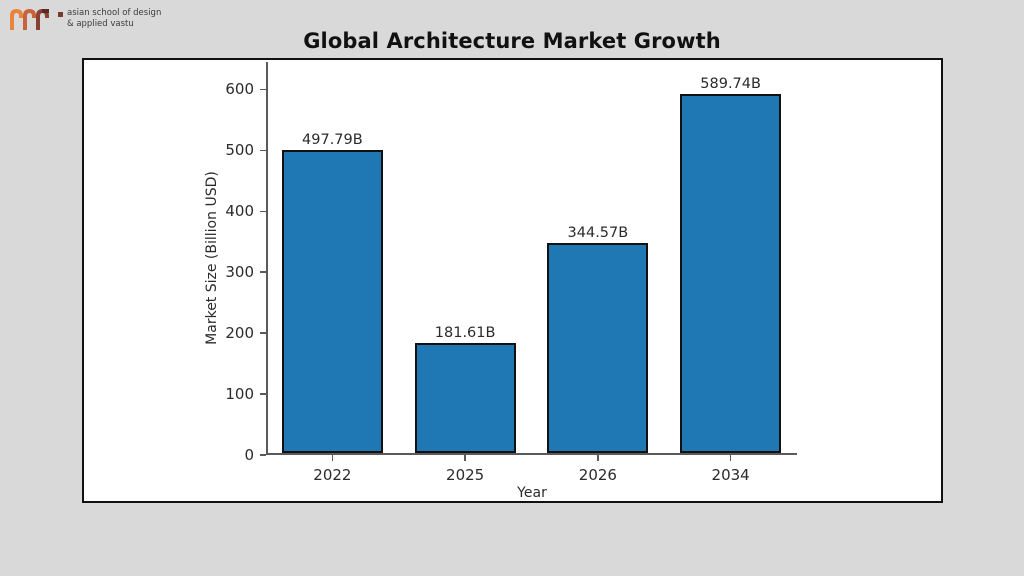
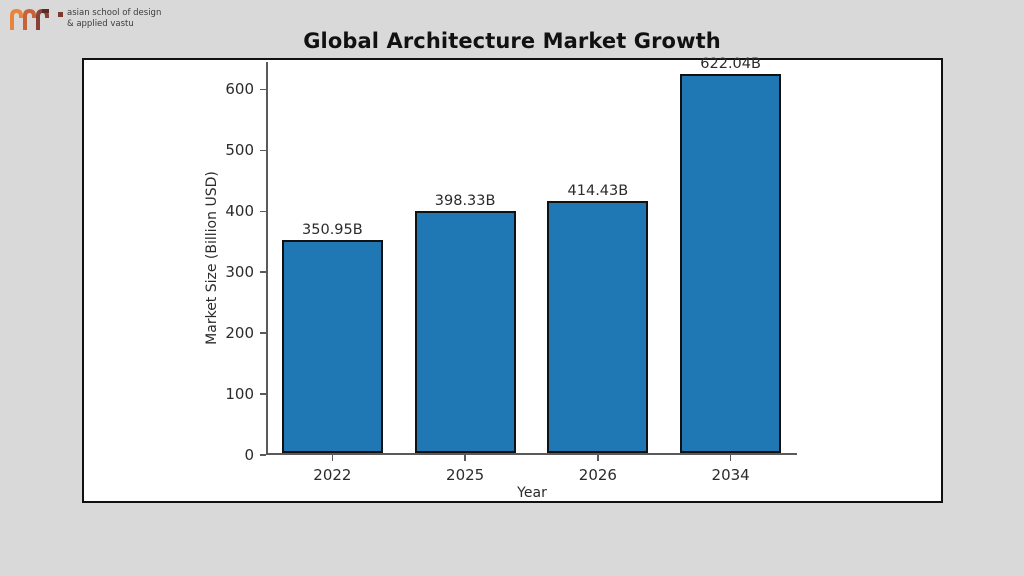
2022: 497.79B -> 350.95B
2025: 181.61B -> 398.33B
2026: 344.57B -> 414.43B
2034: 589.74B -> 622.04B
